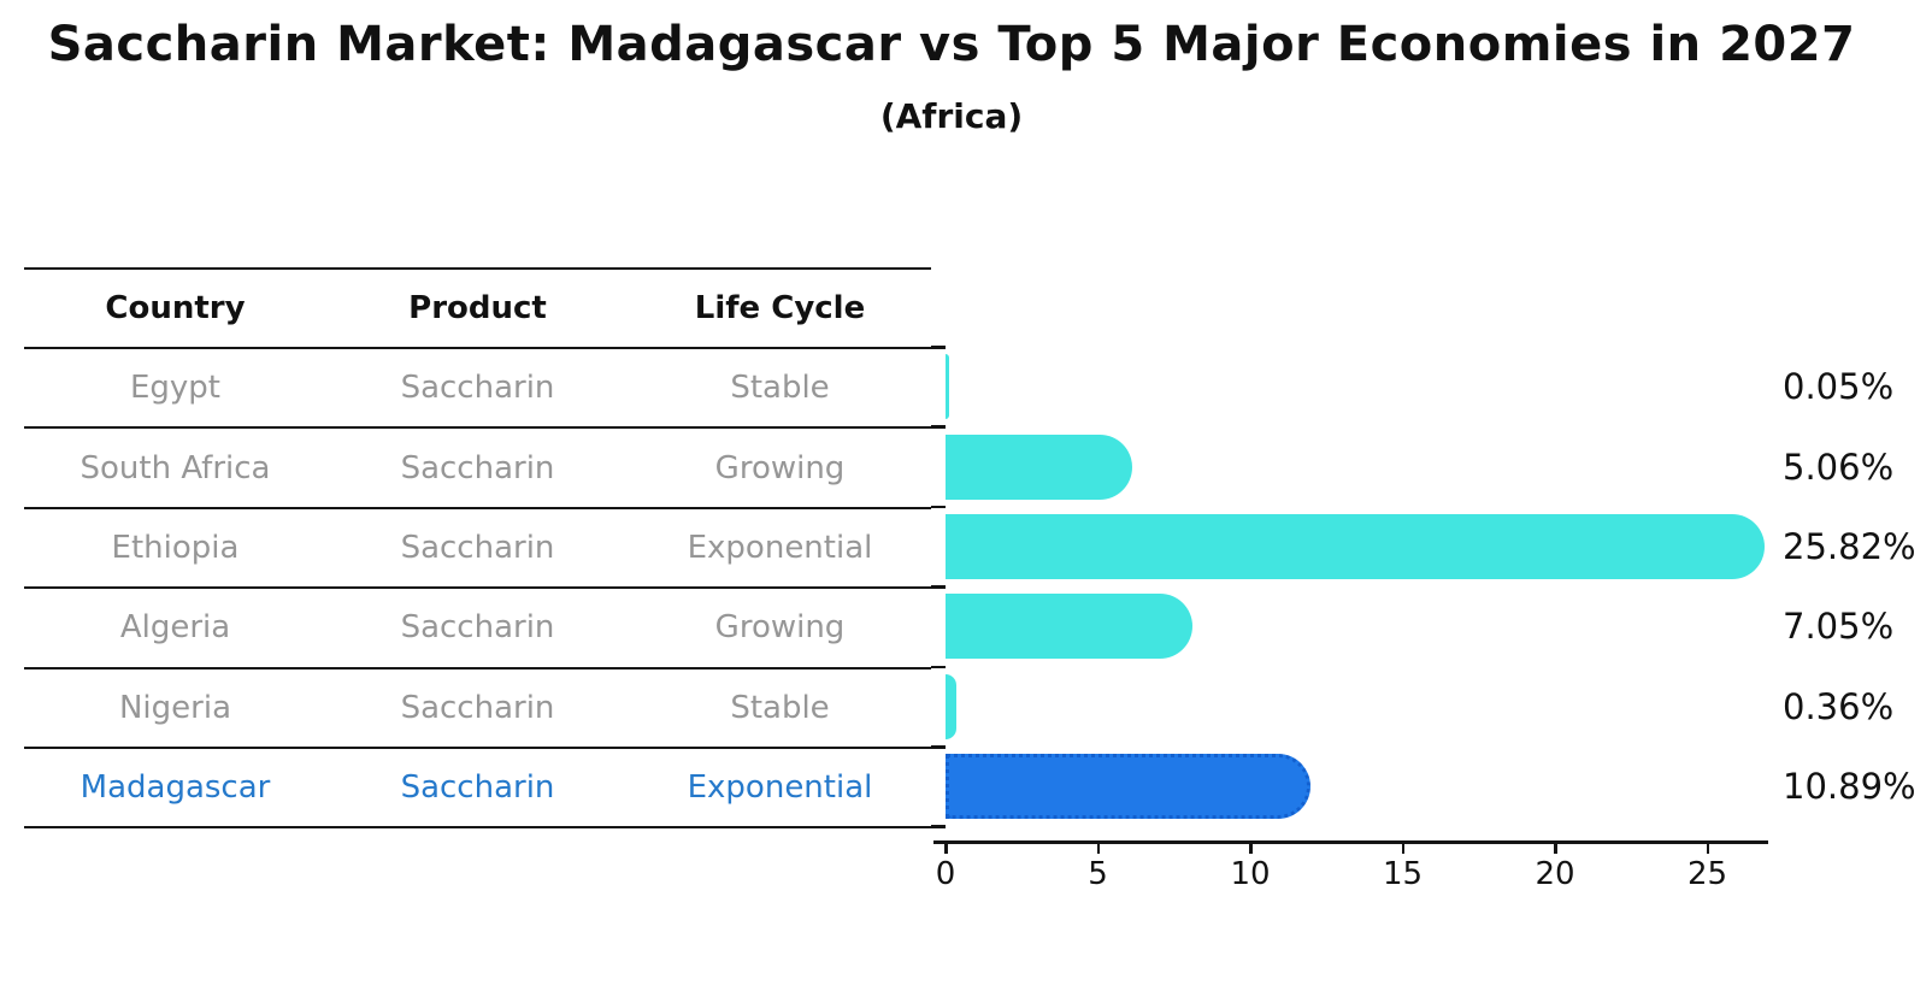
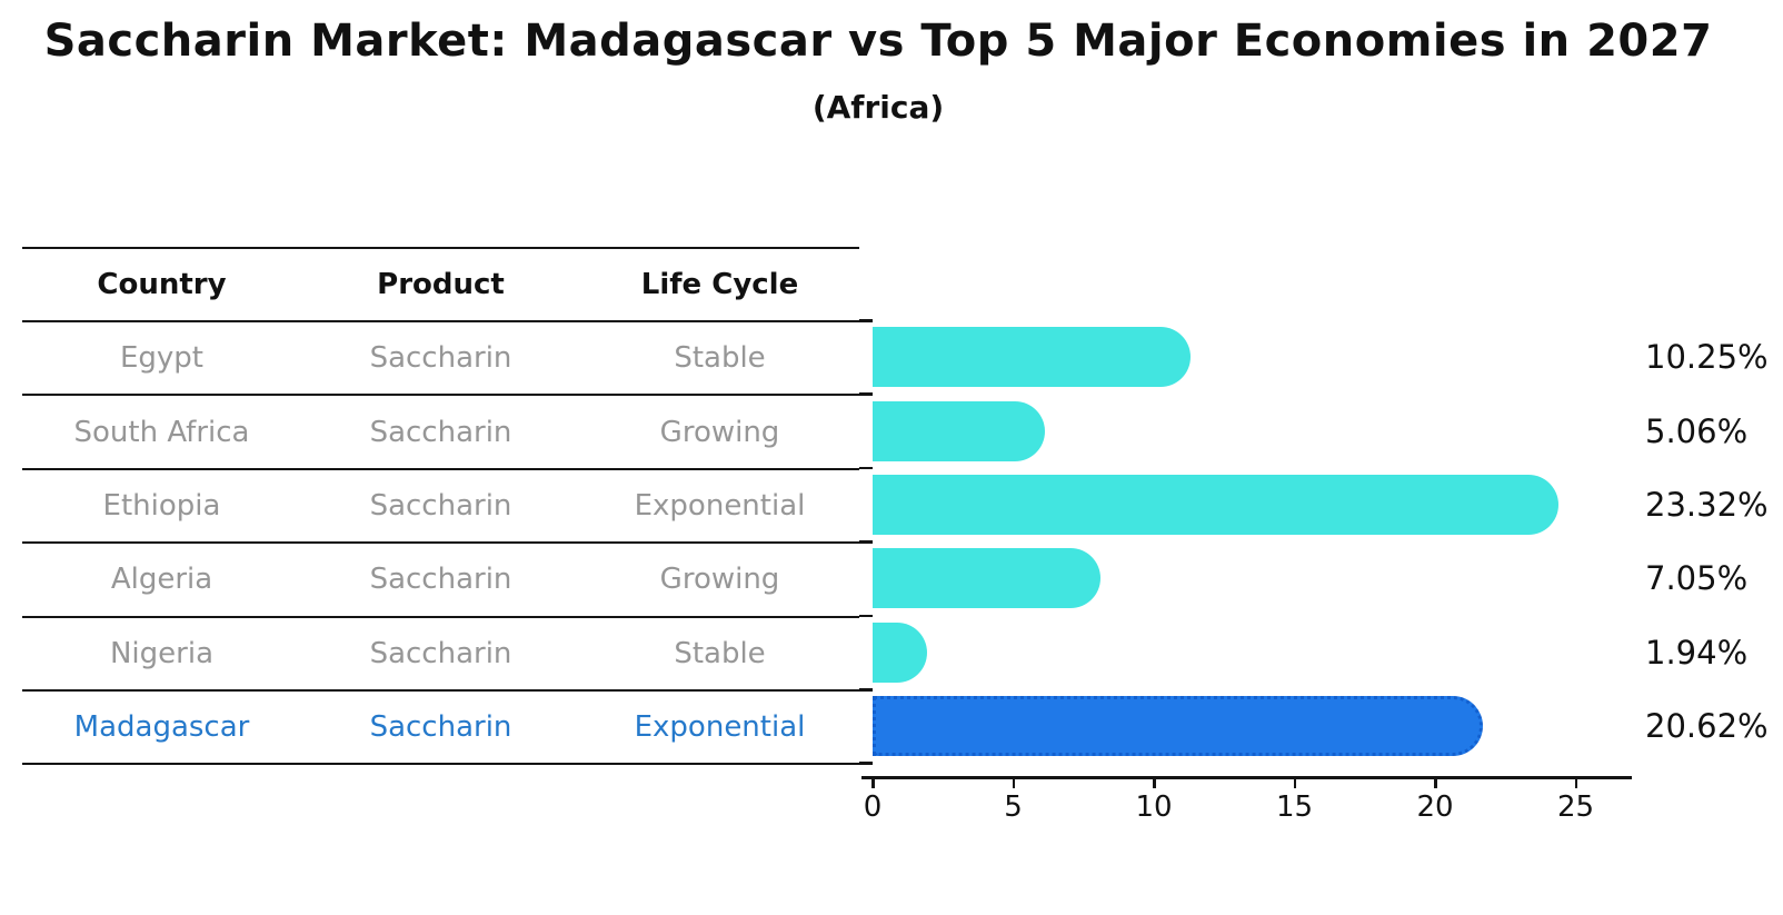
Egypt: 0.05% -> 10.25%
Ethiopia: 25.82% -> 23.32%
Nigeria: 0.36% -> 1.94%
Madagascar: 10.89% -> 20.62%
